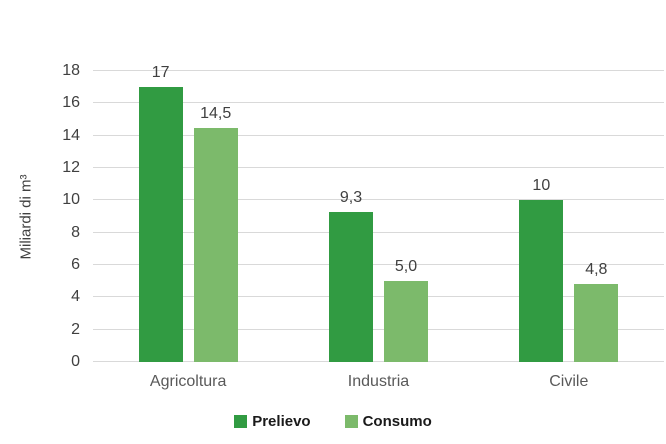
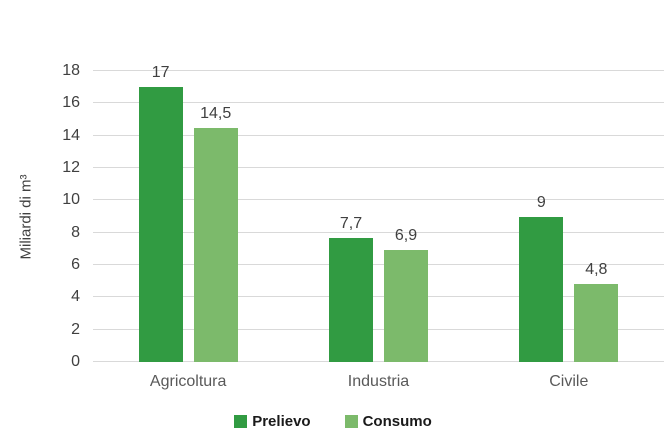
Prelievo/Industria: 9,3 -> 7,7
Consumo/Industria: 5,0 -> 6,9
Prelievo/Civile: 10 -> 9
